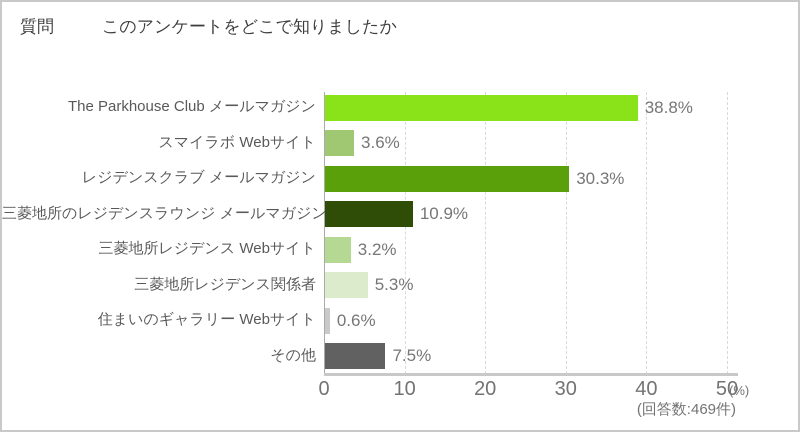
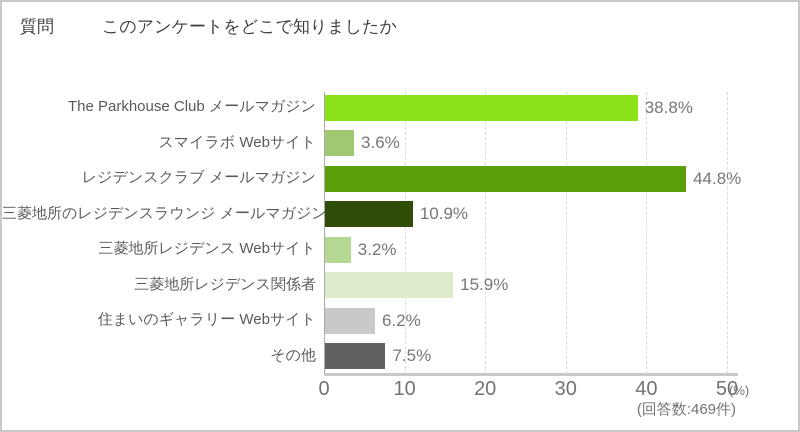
レジデンスクラブ メールマガジン: 30.3% -> 44.8%
三菱地所レジデンス関係者: 5.3% -> 15.9%
住まいのギャラリー Webサイト: 0.6% -> 6.2%
